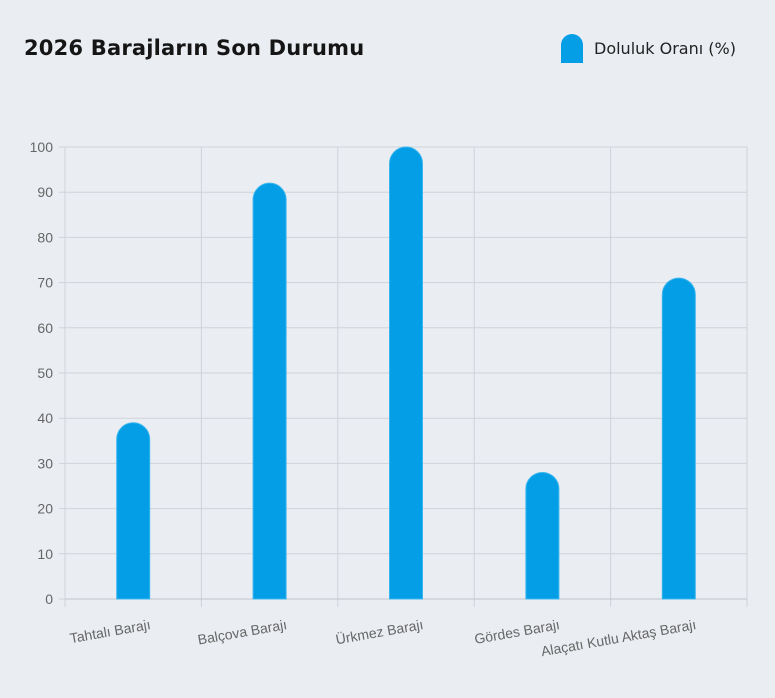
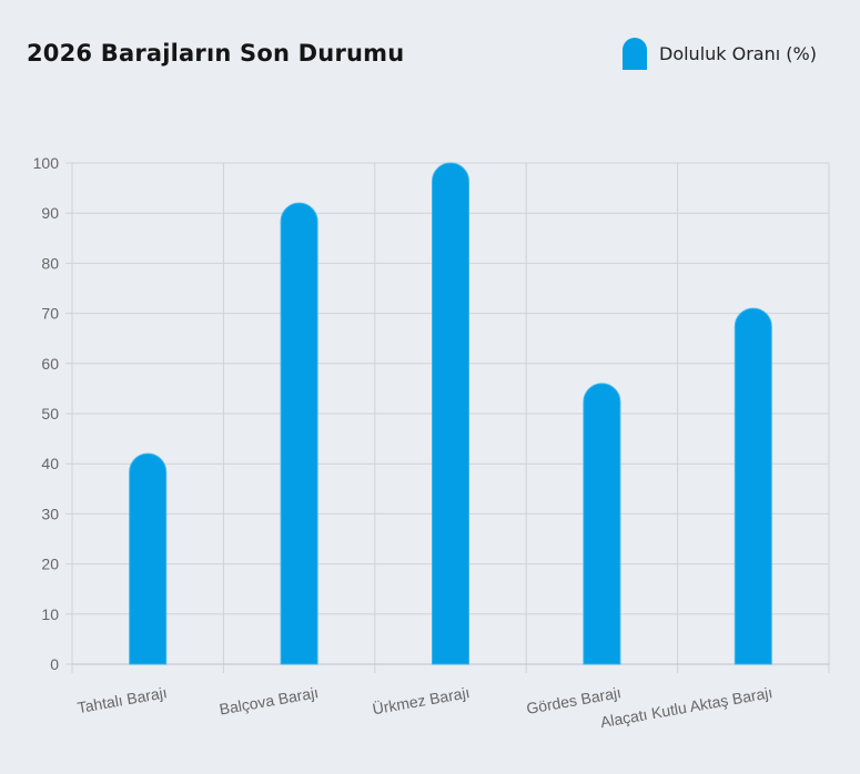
Tahtalı Barajı: 39 -> 42
Gördes Barajı: 28 -> 56
